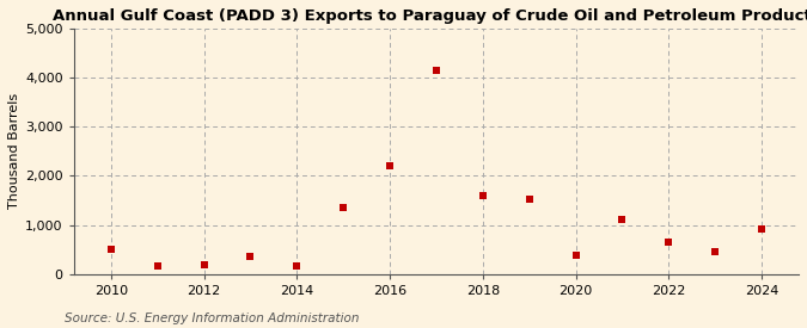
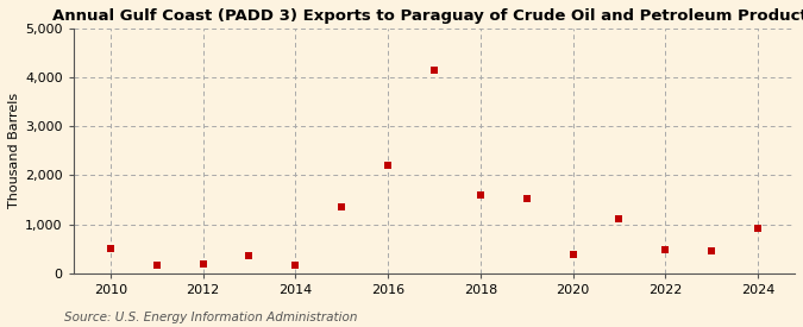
2022: 650 -> 480
